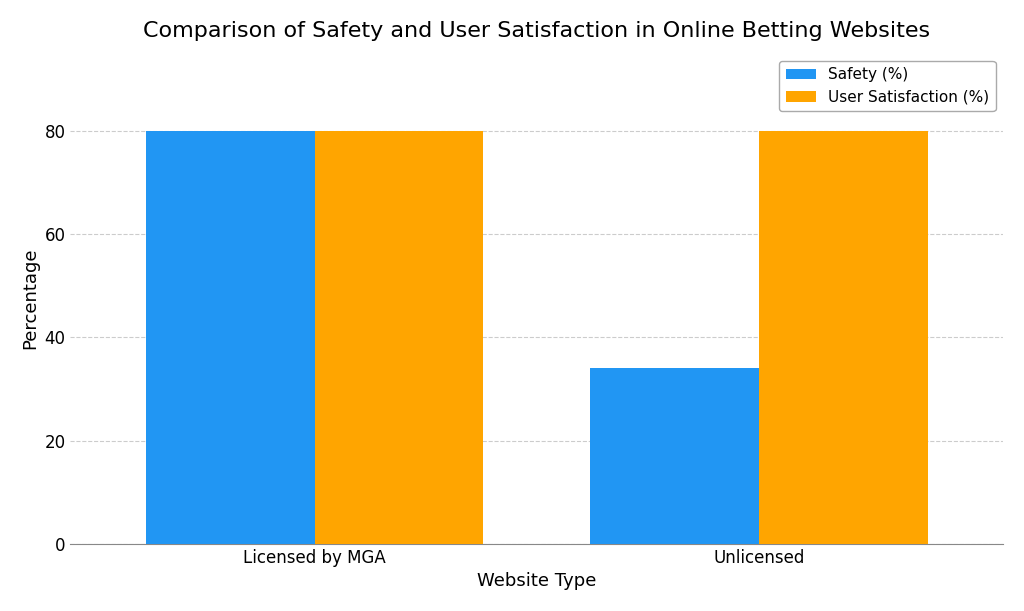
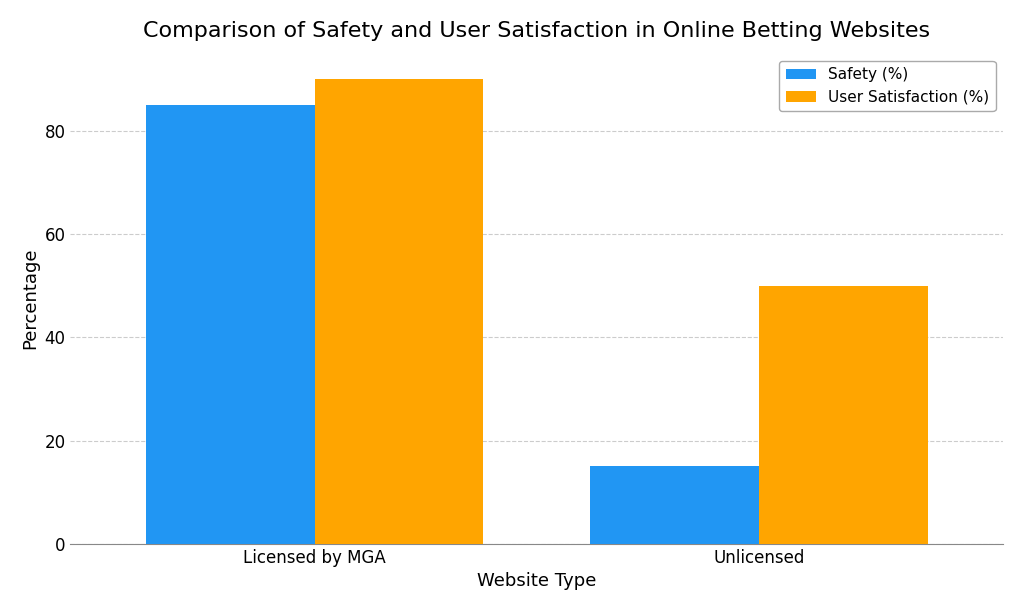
Safety (%)/Licensed by MGA: 80 -> 85
User Satisfaction (%)/Licensed by MGA: 80 -> 90
Safety (%)/Unlicensed: 34 -> 15
User Satisfaction (%)/Unlicensed: 80 -> 50
